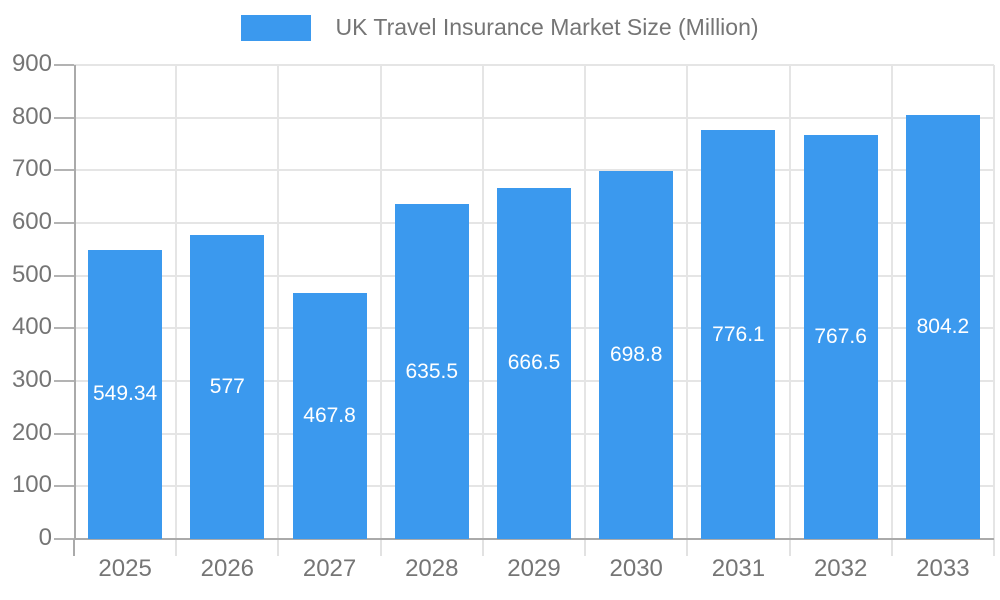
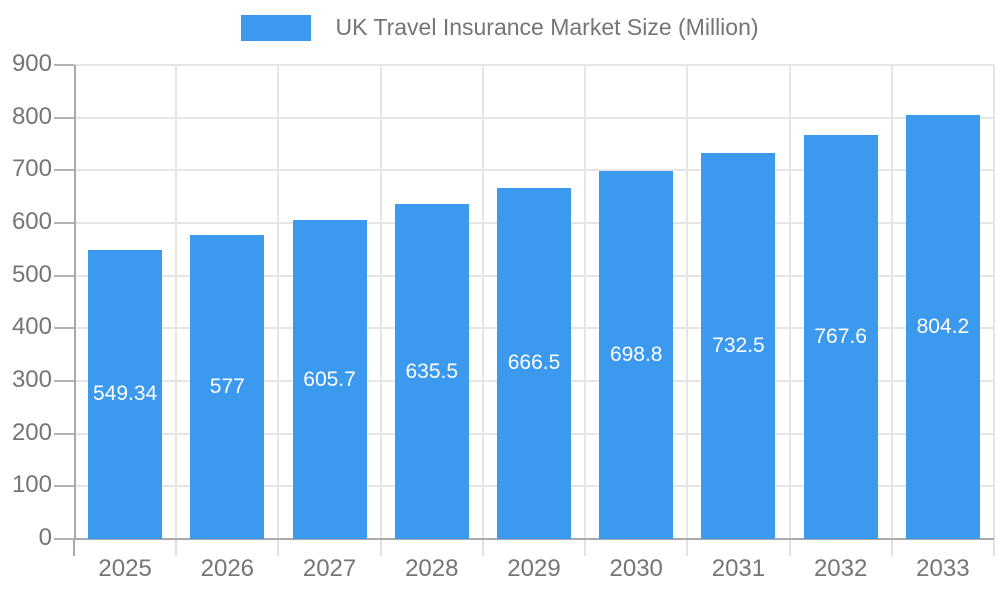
2027: 467.8 -> 605.7
2031: 776.1 -> 732.5
